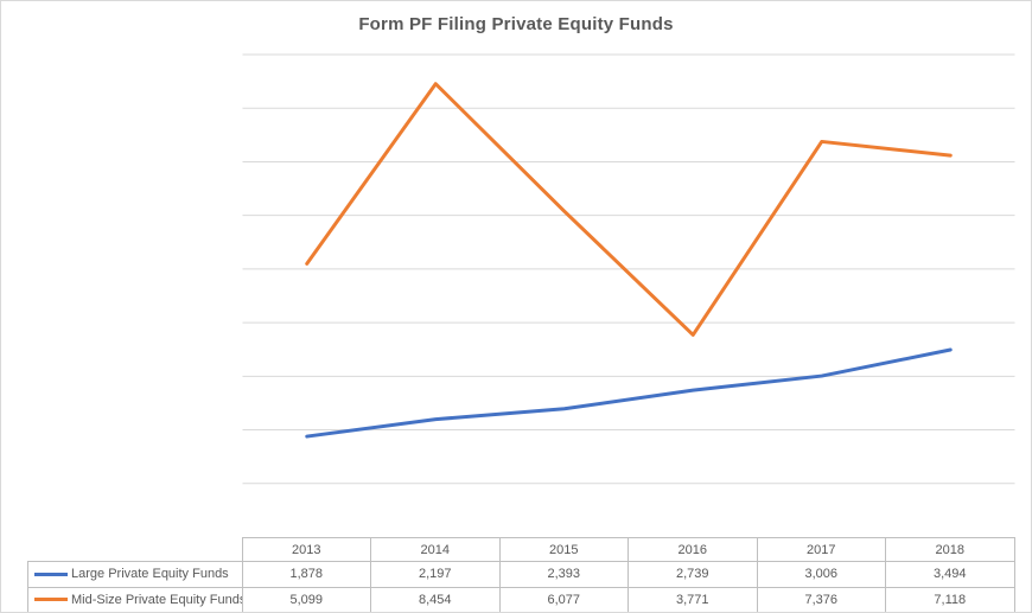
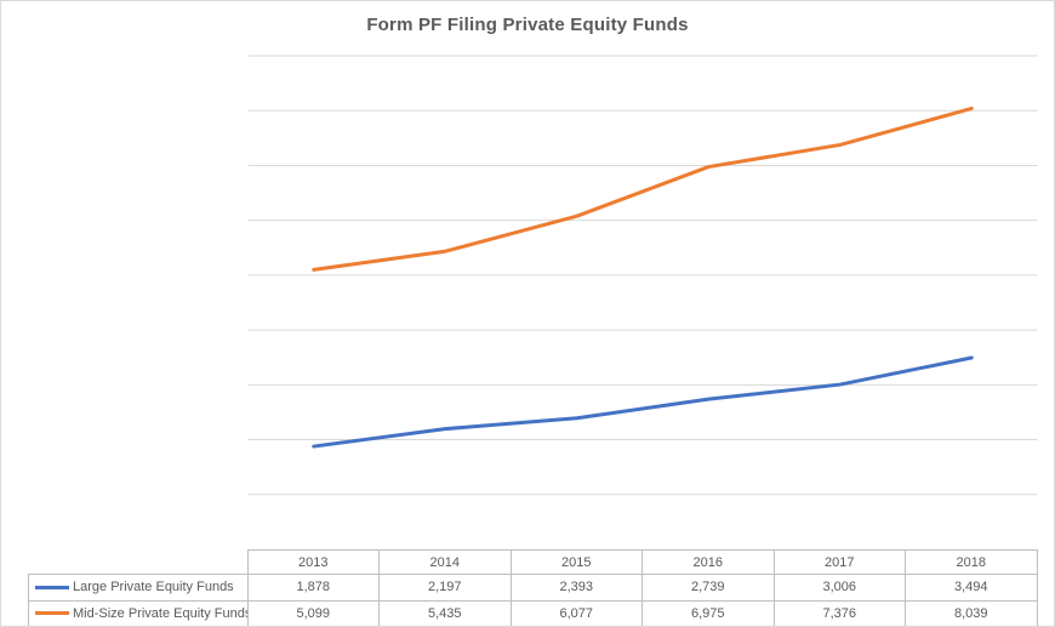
Mid-Size Private Equity Funds/2014: 8,454 -> 5,435
Mid-Size Private Equity Funds/2016: 3,771 -> 6,975
Mid-Size Private Equity Funds/2018: 7,118 -> 8,039
